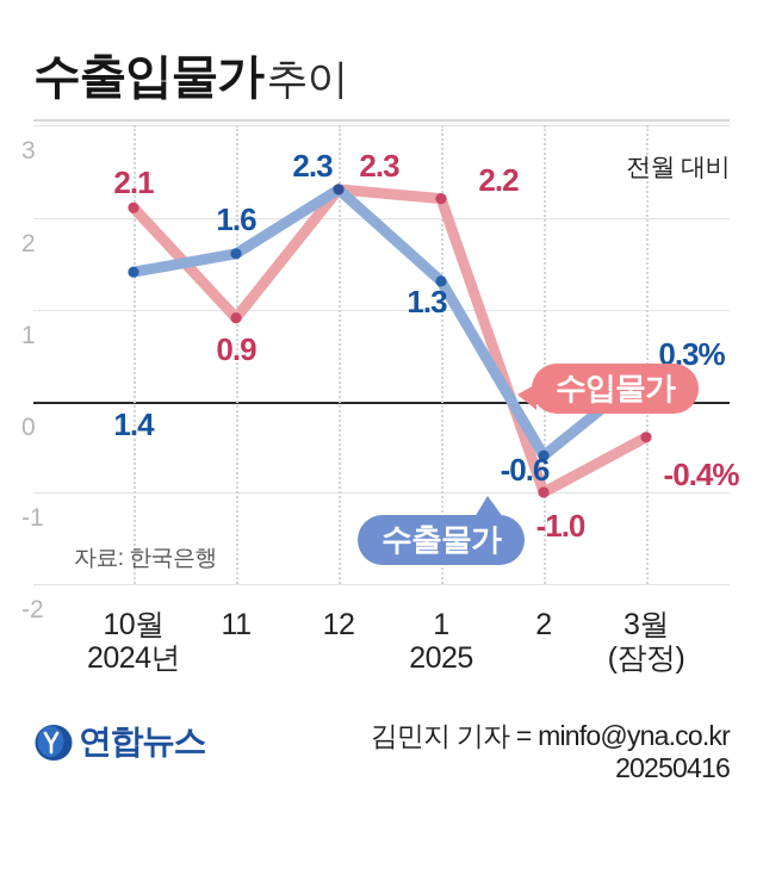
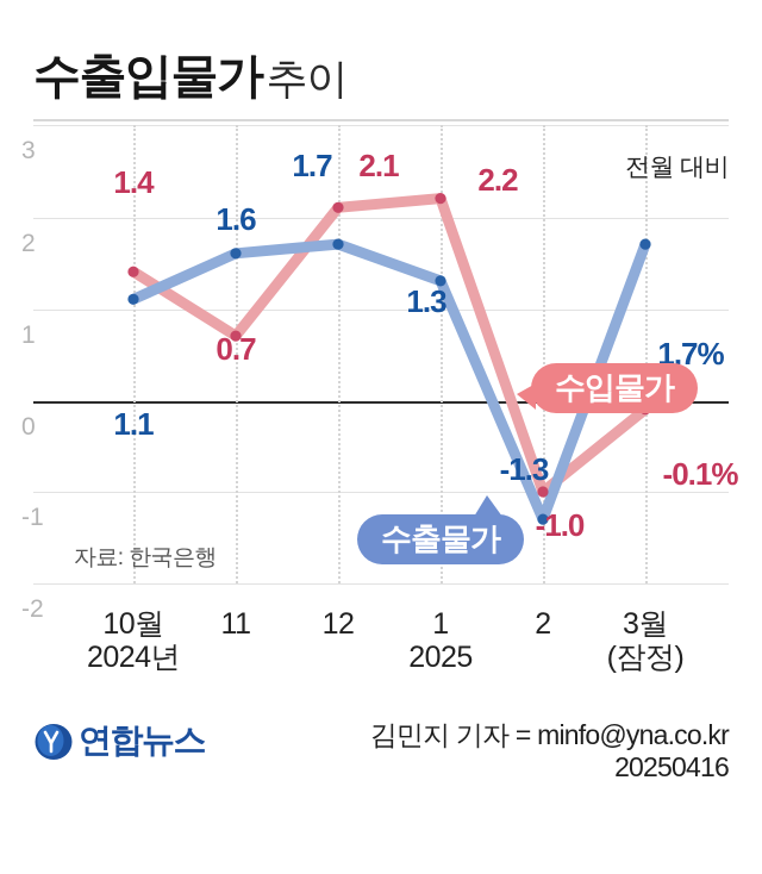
수출물가/10월: 1.4 -> 1.1
수입물가/10월: 2.1 -> 1.4
수입물가/11: 0.9 -> 0.7
수출물가/12: 2.3 -> 1.7
수입물가/12: 2.3 -> 2.1
수출물가/2: -0.6 -> -1.3
수출물가/3월: 0.3% -> 1.7%
수입물가/3월: -0.4% -> -0.1%
